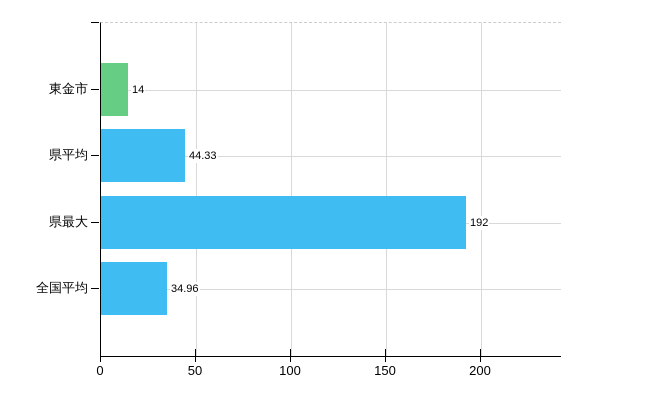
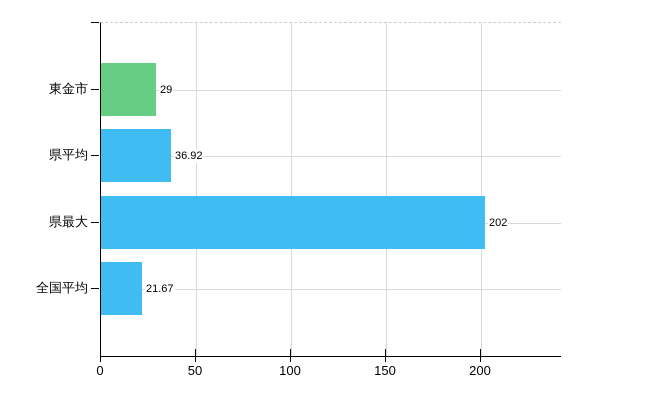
東金市: 14 -> 29
県平均: 44.33 -> 36.92
県最大: 192 -> 202
全国平均: 34.96 -> 21.67
